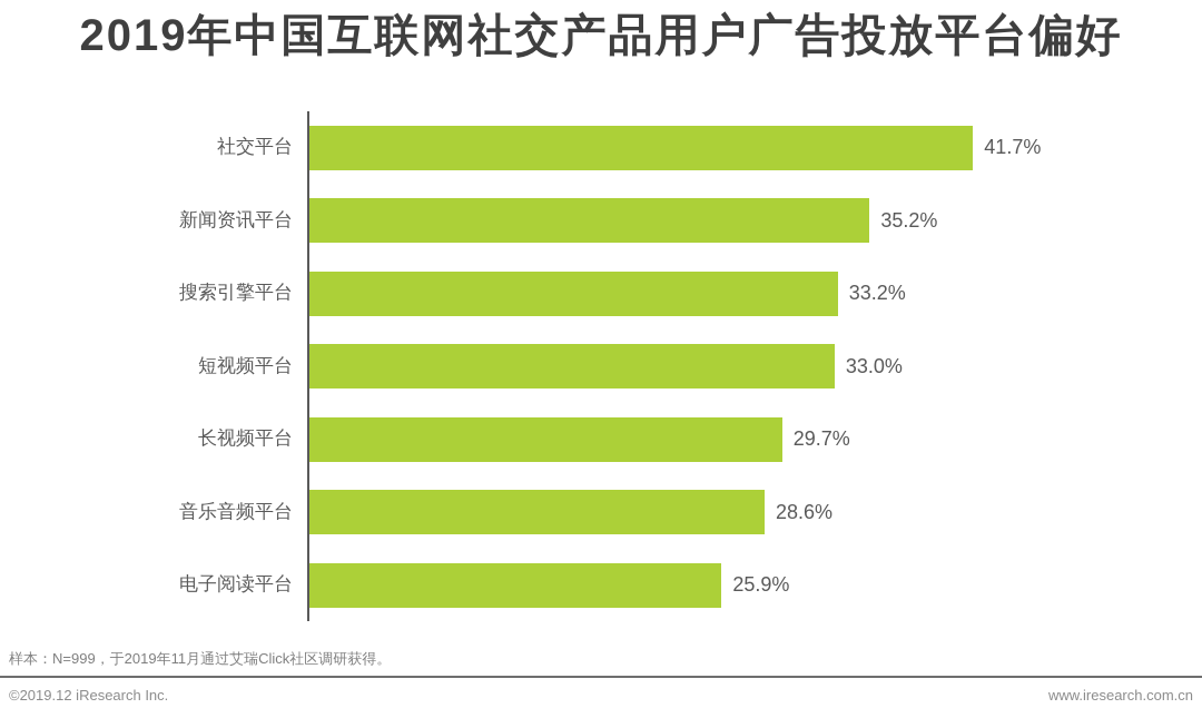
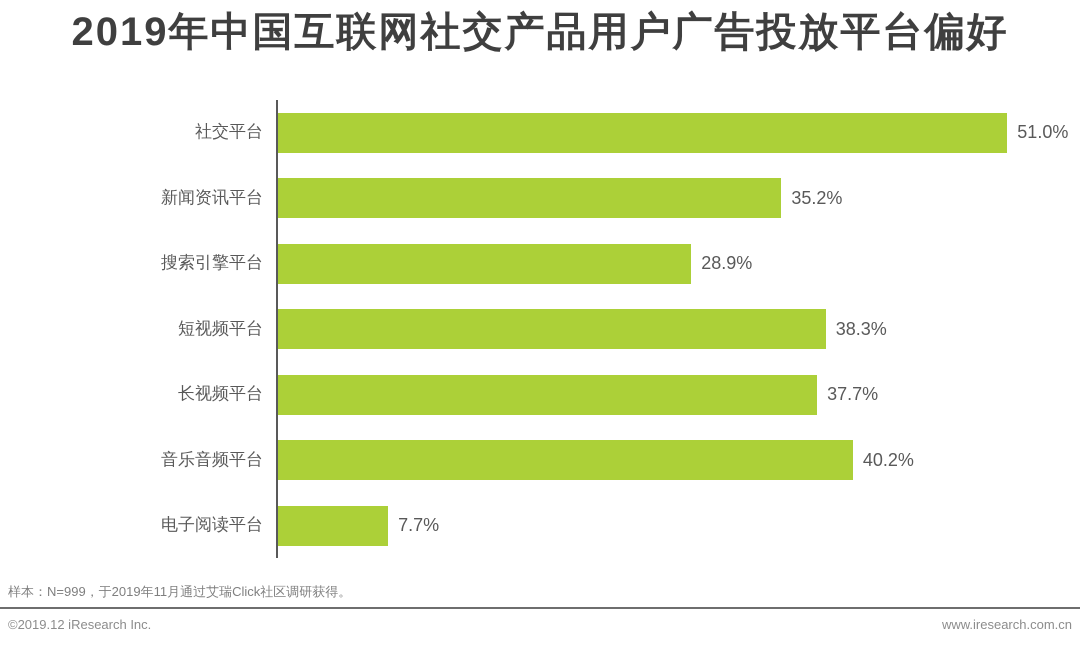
社交平台: 41.7% -> 51.0%
搜索引擎平台: 33.2% -> 28.9%
短视频平台: 33.0% -> 38.3%
长视频平台: 29.7% -> 37.7%
音乐音频平台: 28.6% -> 40.2%
电子阅读平台: 25.9% -> 7.7%
